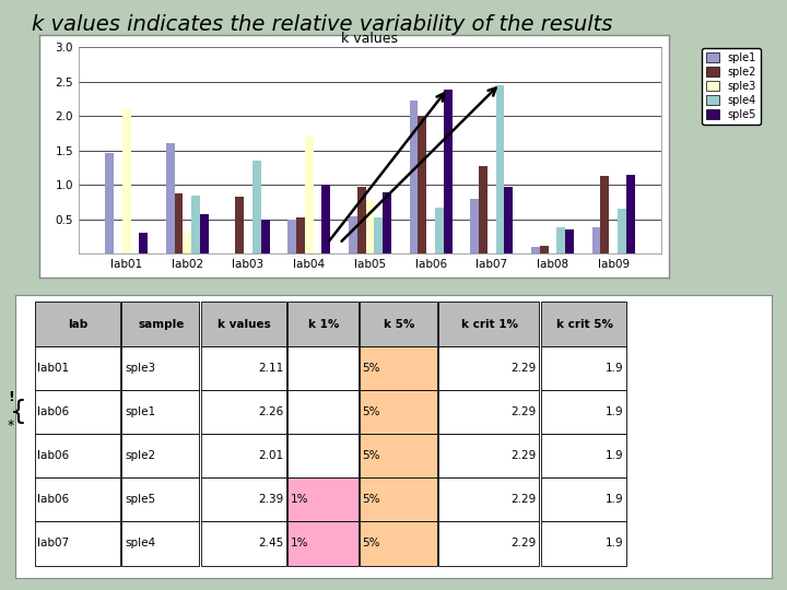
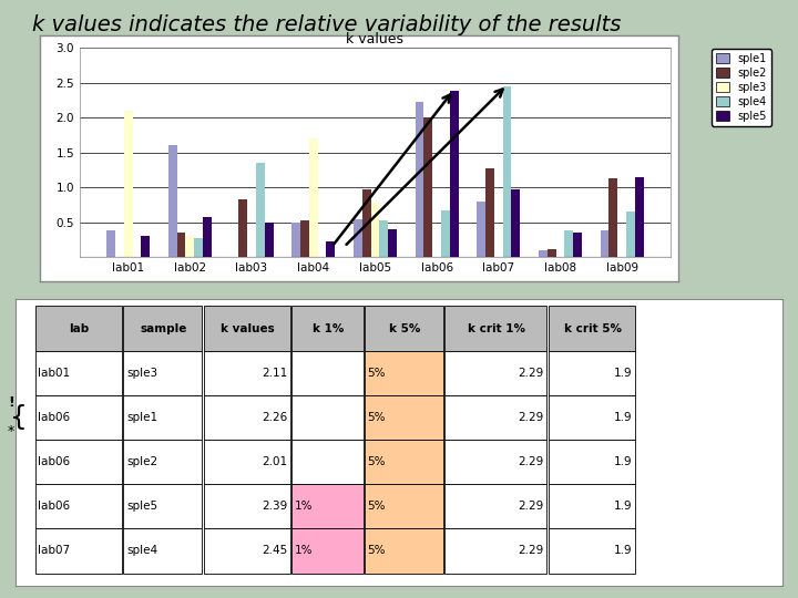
sple1/lab01: 1.46 -> 0.38
sple2/lab02: 0.88 -> 0.35
sple4/lab02: 0.84 -> 0.28
sple5/lab04: 1.00 -> 0.22
sple5/lab05: 0.90 -> 0.40
